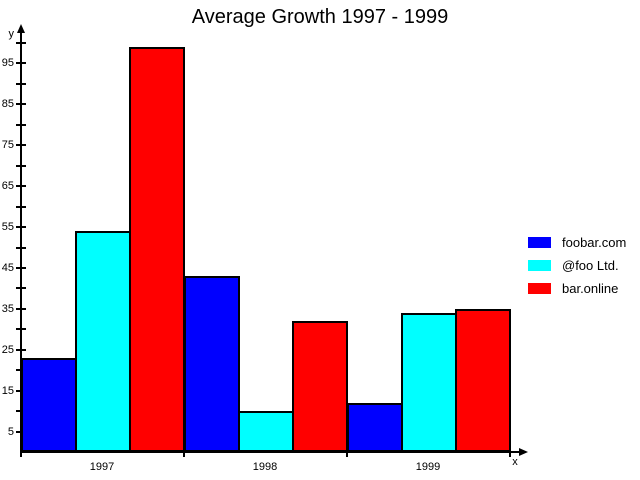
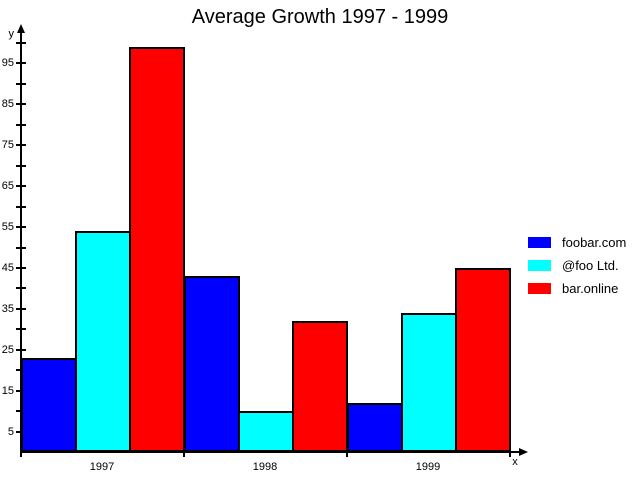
bar.online/1999: 35 -> 45
